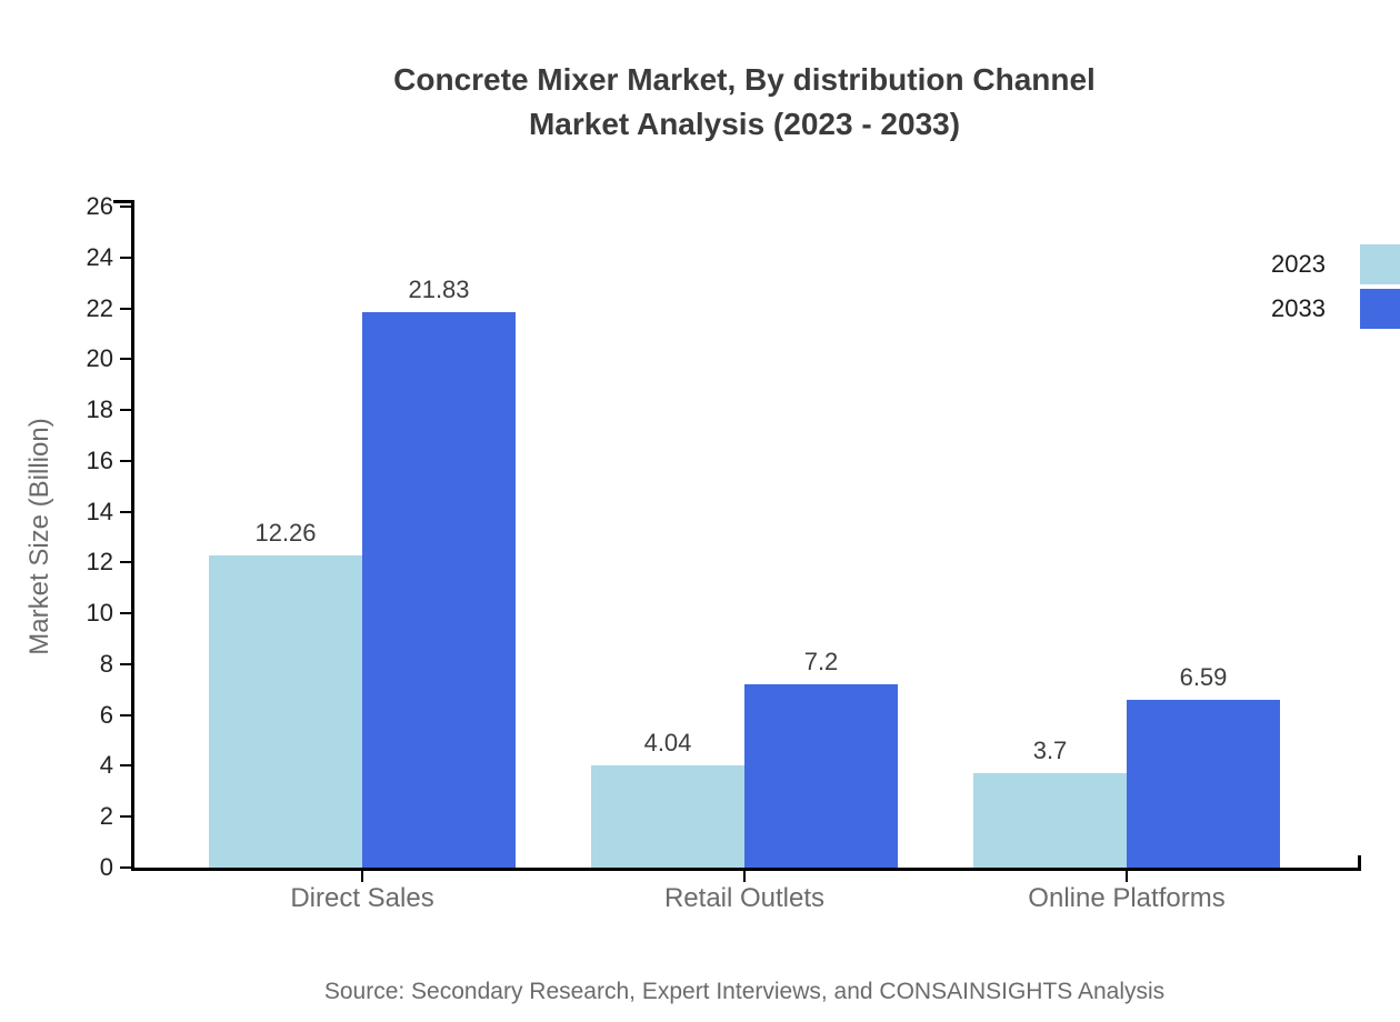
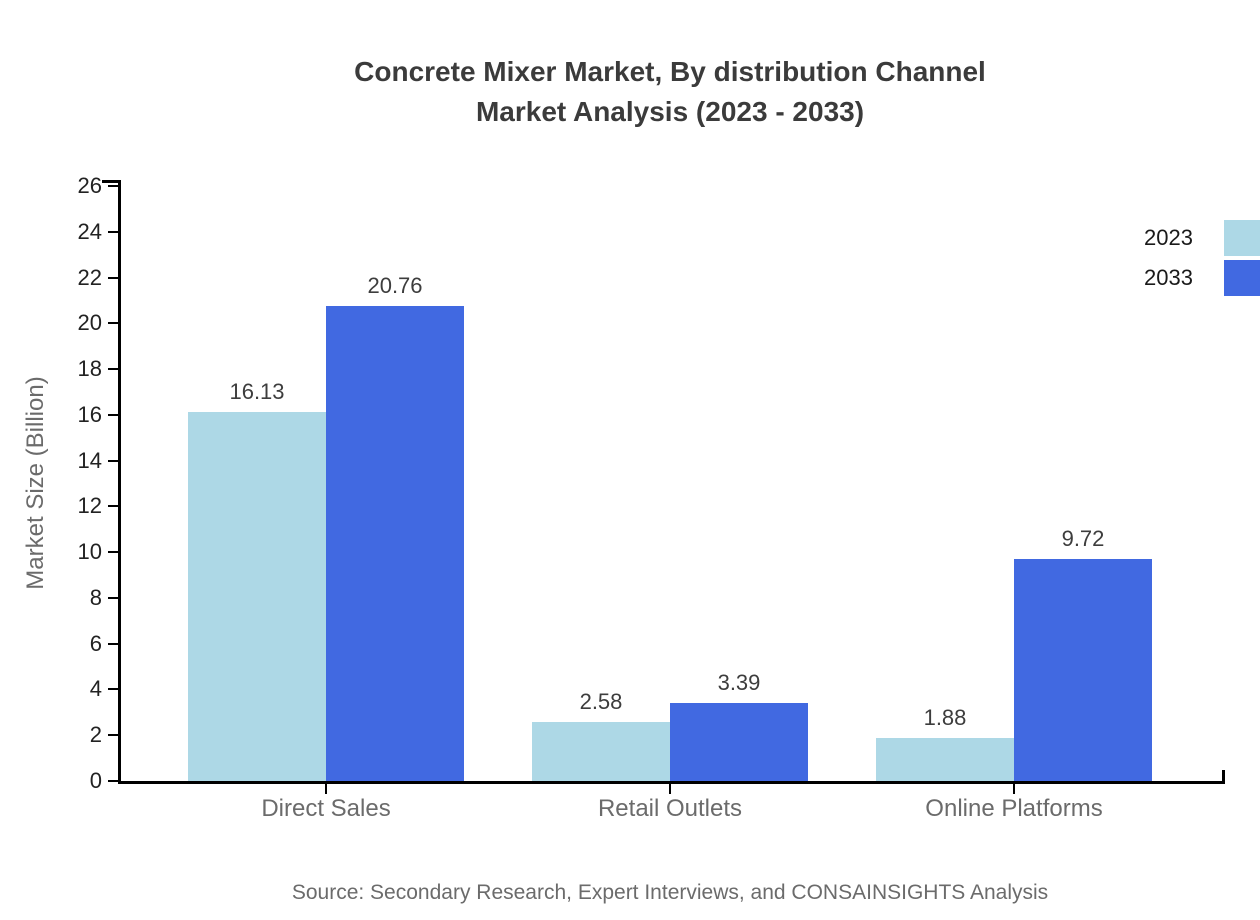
2023/Direct Sales: 12.26 -> 16.13
2033/Direct Sales: 21.83 -> 20.76
2023/Retail Outlets: 4.04 -> 2.58
2033/Retail Outlets: 7.2 -> 3.39
2023/Online Platforms: 3.7 -> 1.88
2033/Online Platforms: 6.59 -> 9.72
